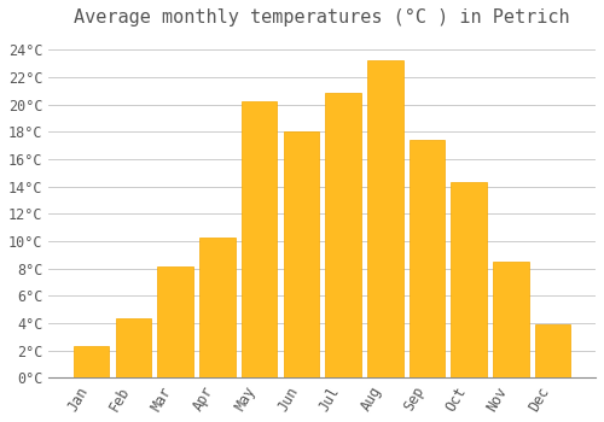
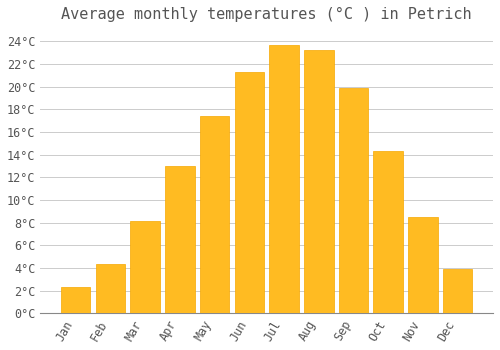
Apr: 10.3°C -> 13.0°C
May: 20.2°C -> 17.4°C
Jun: 18.0°C -> 21.3°C
Jul: 20.9°C -> 23.7°C
Sep: 17.4°C -> 19.9°C
